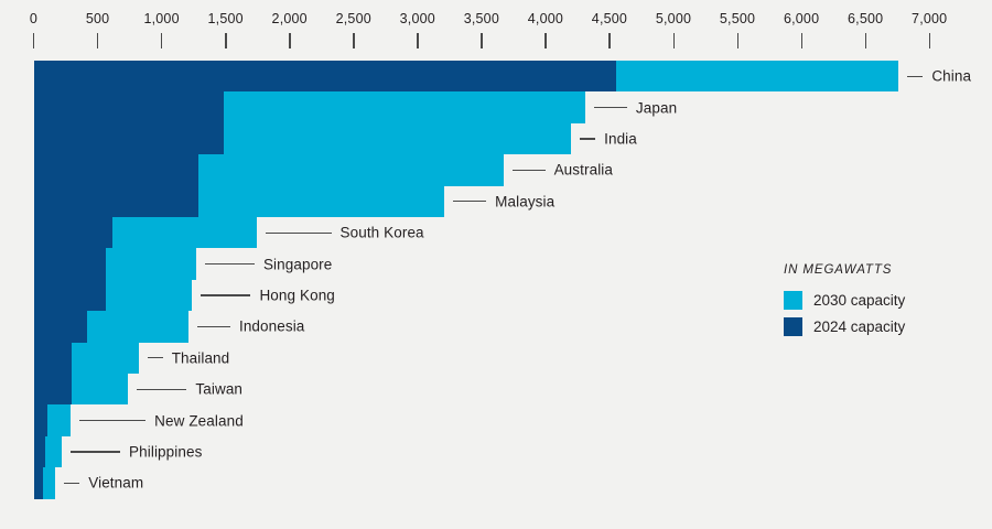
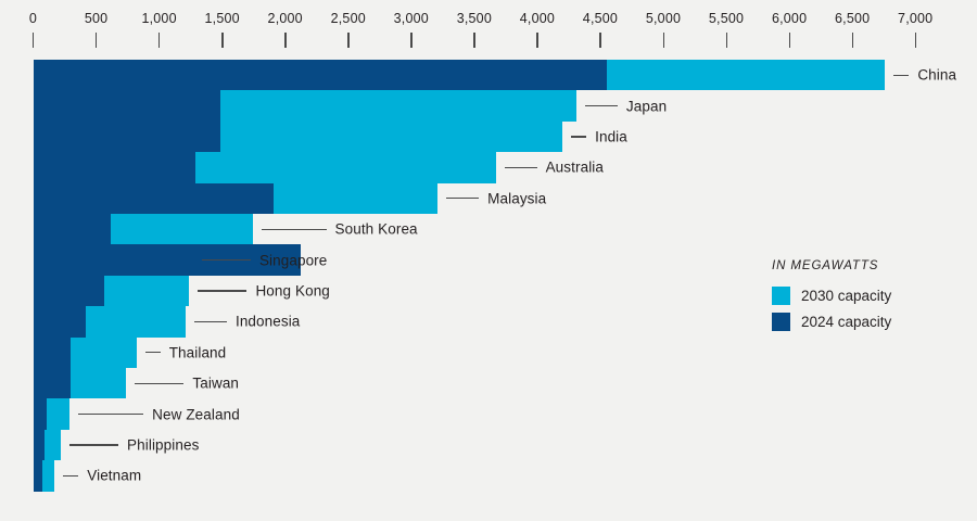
2024 capacity/Malaysia: 1290 -> 1910
2024 capacity/Singapore: 560 -> 2120
